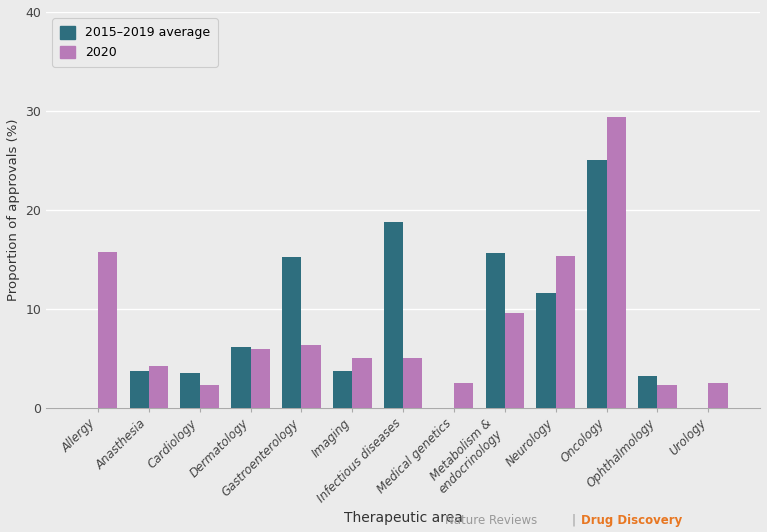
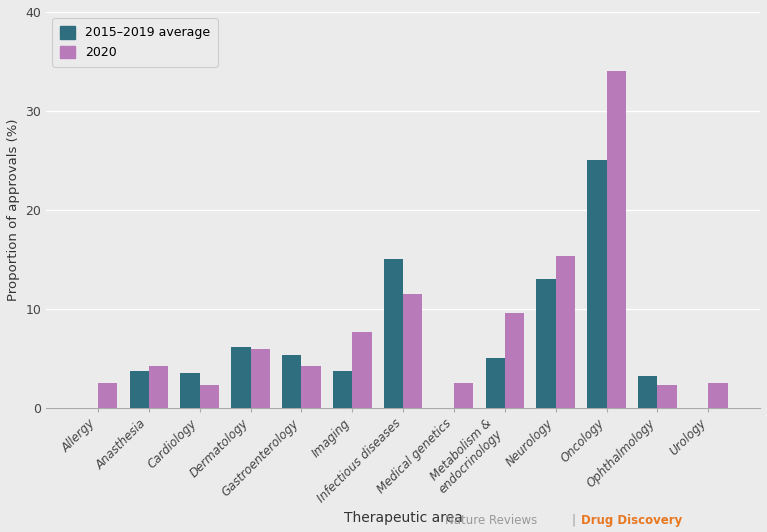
2020/Allergy: 15.8 -> 2.5
2015–2019 average/Gastroenterology: 15.2 -> 5.3
2020/Gastroenterology: 6.4 -> 4.2
2020/Imaging: 5.0 -> 7.7
2015–2019 average/Infectious diseases: 18.8 -> 15.0
2020/Infectious diseases: 5.0 -> 11.5
2015–2019 average/Metabolism & endocrinology: 15.6 -> 5.0
2015–2019 average/Neurology: 11.6 -> 13.0
2020/Oncology: 29.4 -> 34.0
